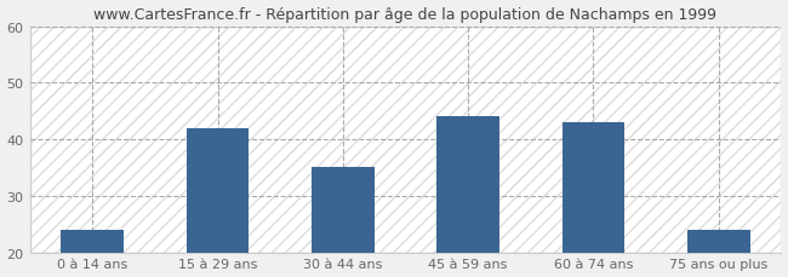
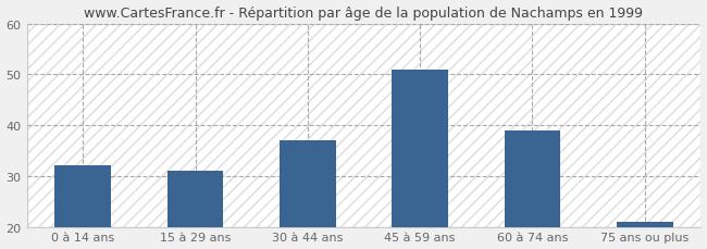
0 à 14 ans: 24 -> 32
15 à 29 ans: 42 -> 31
30 à 44 ans: 35 -> 37
45 à 59 ans: 44 -> 51
60 à 74 ans: 43 -> 39
75 ans ou plus: 24 -> 21
